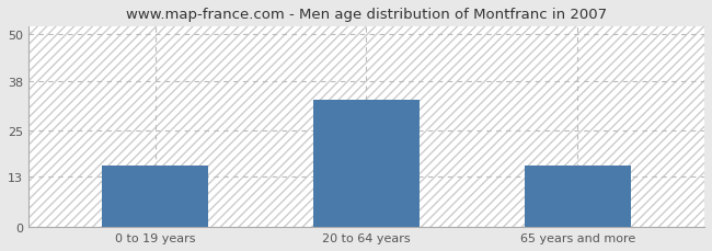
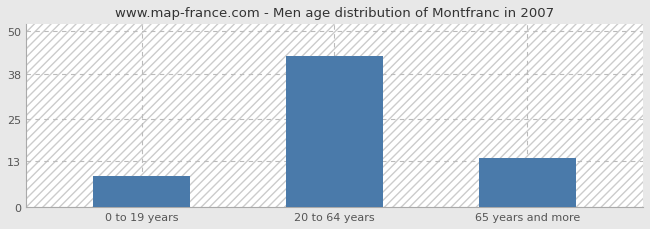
0 to 19 years: 16 -> 9
20 to 64 years: 33 -> 43
65 years and more: 16 -> 14
